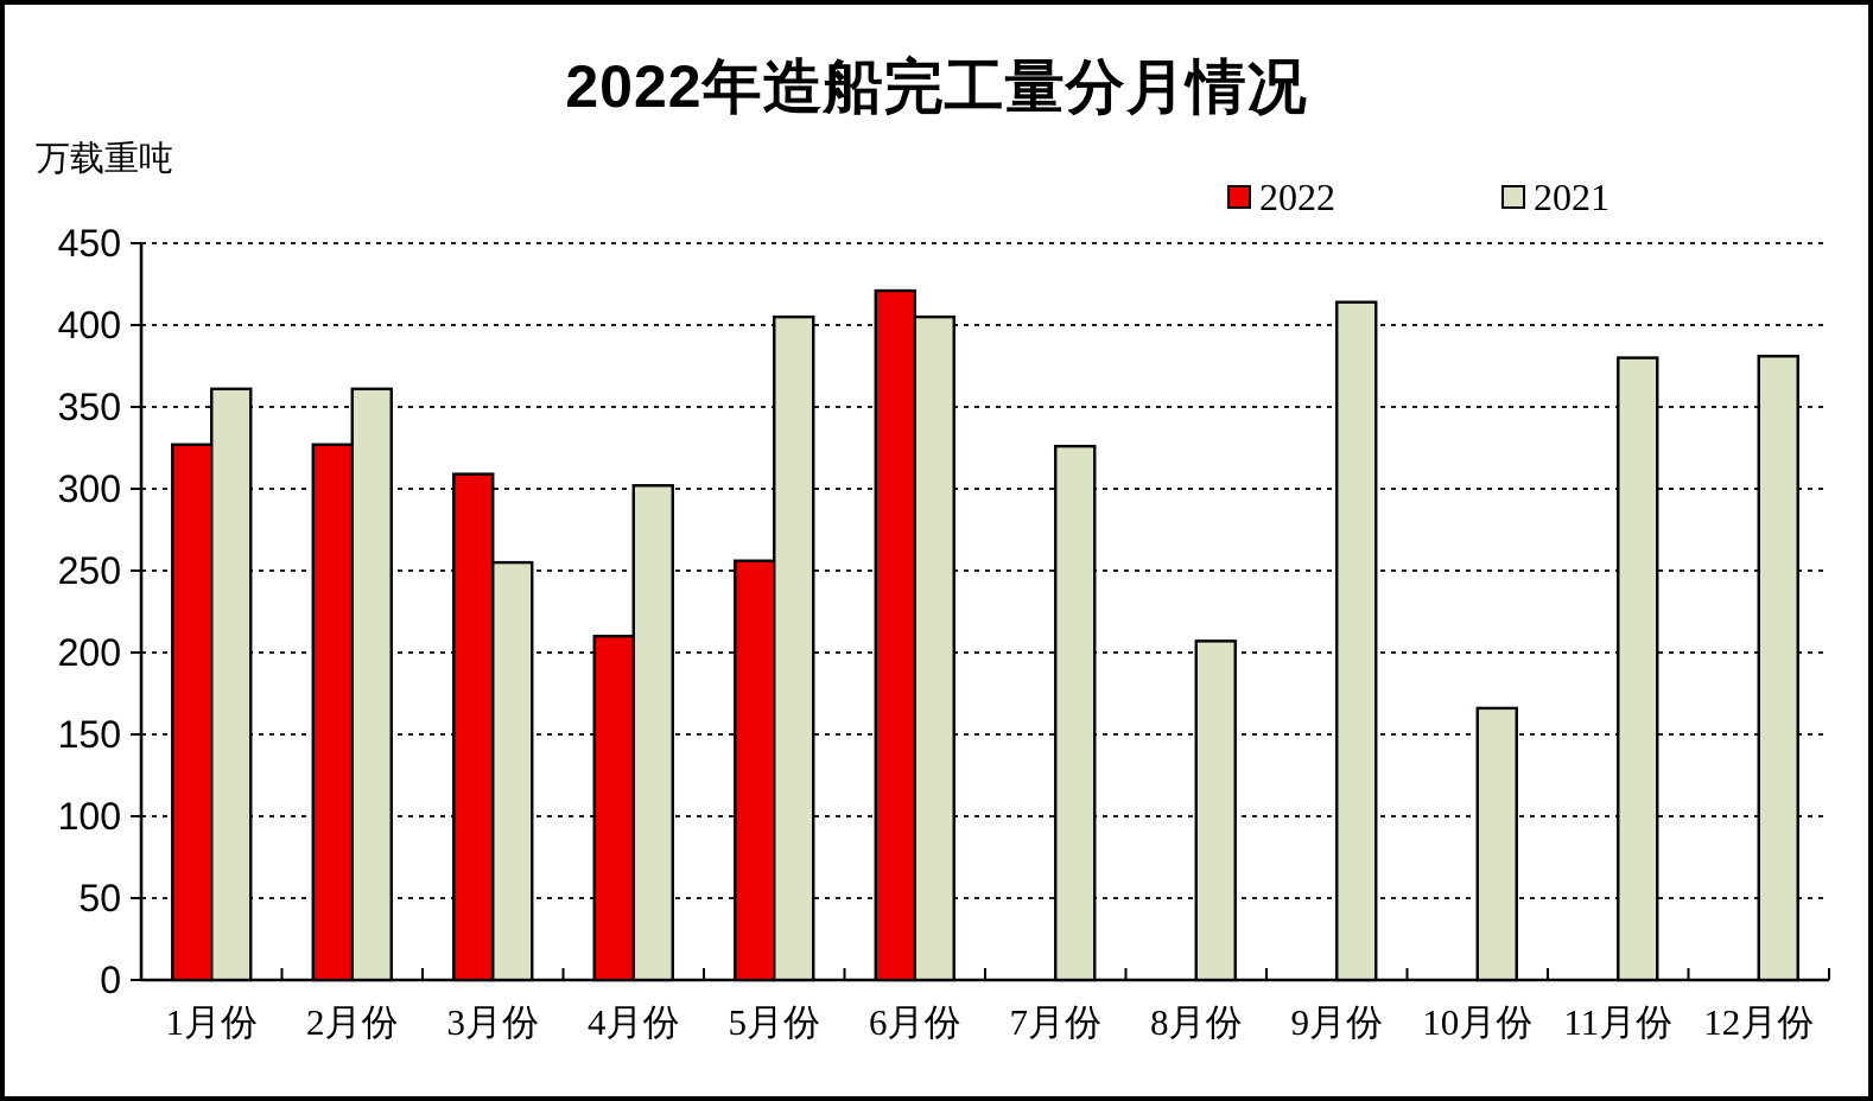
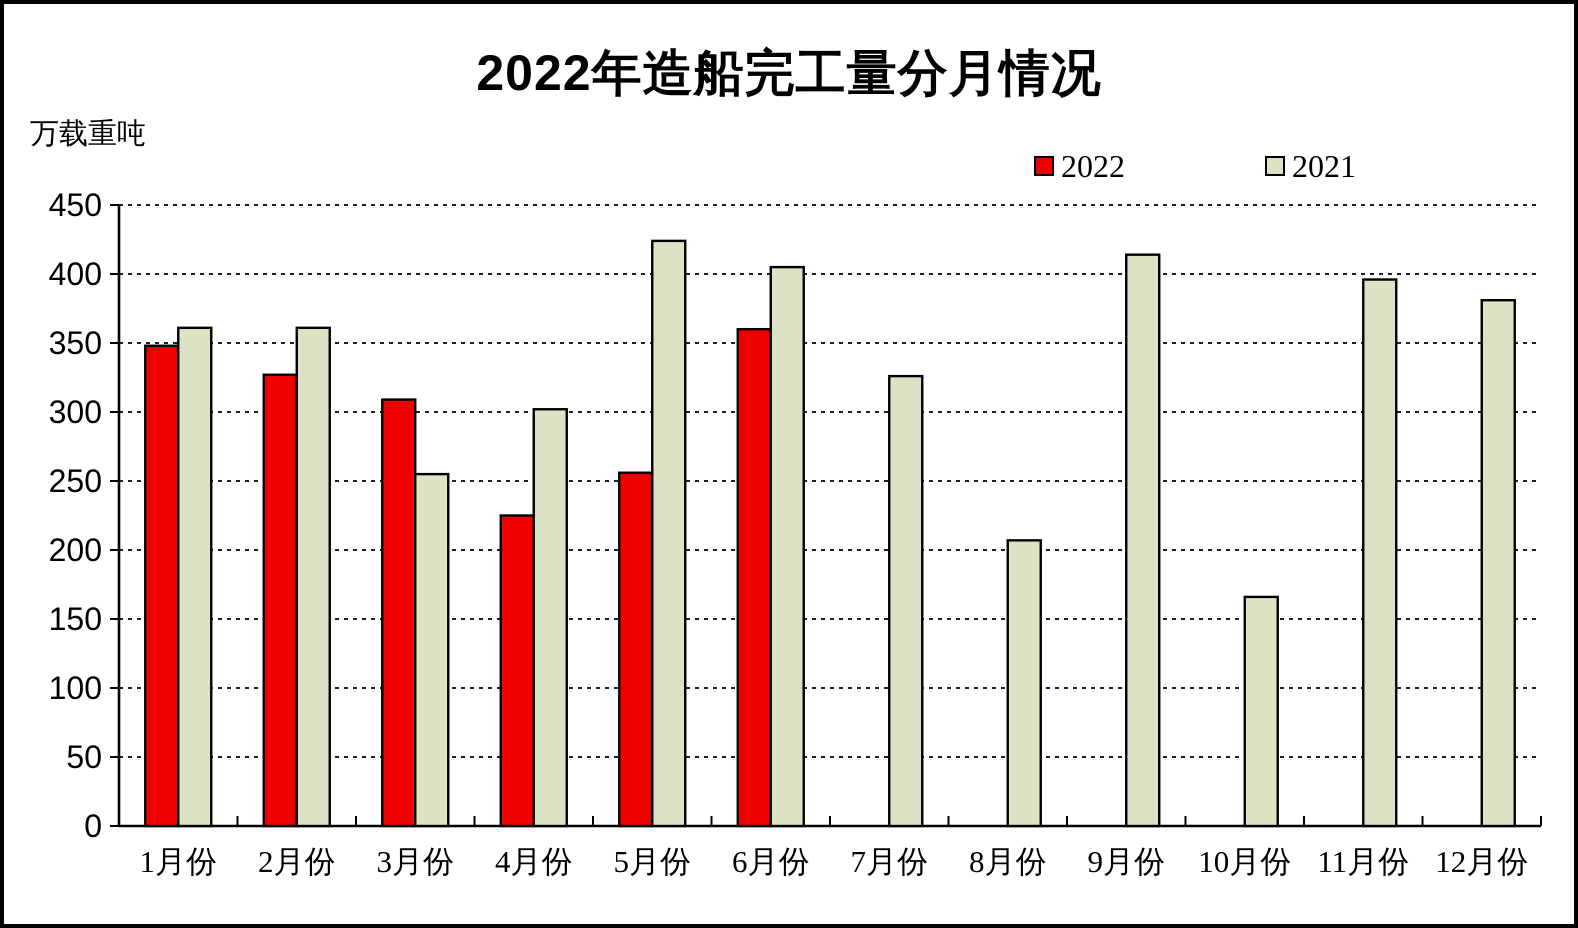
2022/1月份: 327 -> 348
2022/4月份: 210 -> 225
2021/5月份: 405 -> 424
2022/6月份: 421 -> 360
2021/11月份: 380 -> 396
